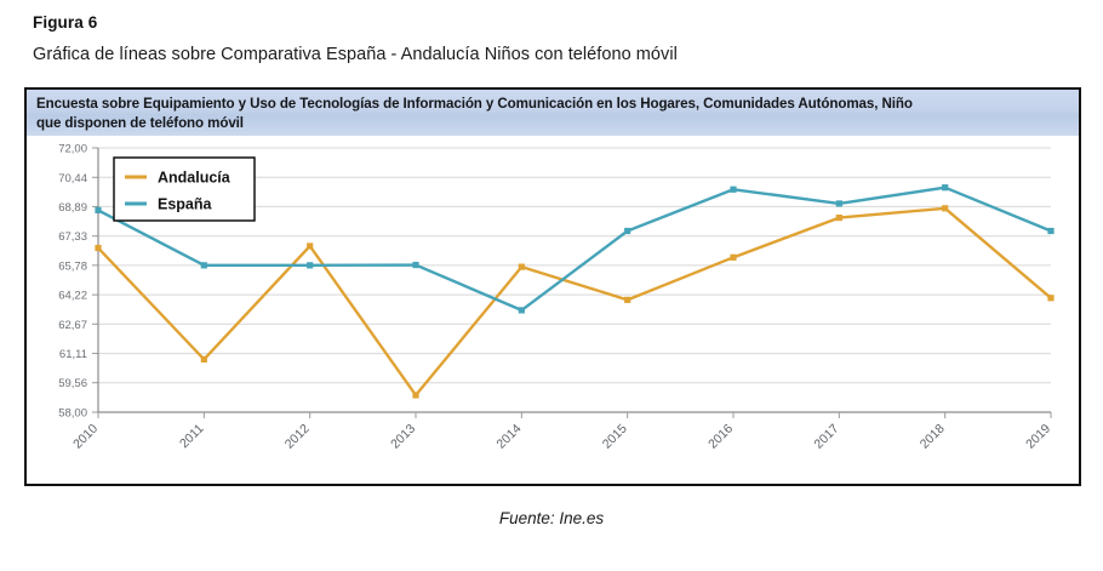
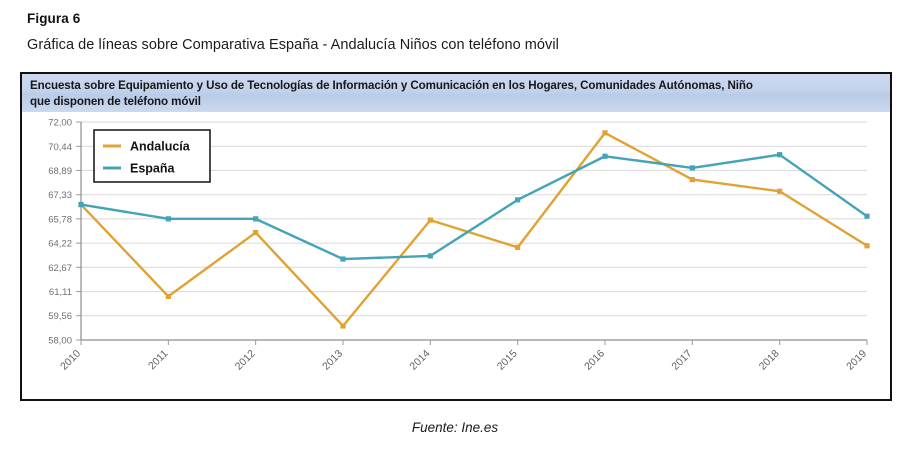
España/2010: 68,7 -> 66,7
Andalucía/2012: 66,8 -> 64,9
España/2013: 65,8 -> 63,2
España/2015: 67,6 -> 67,0
Andalucía/2016: 66,2 -> 71,3
Andalucía/2018: 68,8 -> 67,5
España/2019: 67,6 -> 66,0
